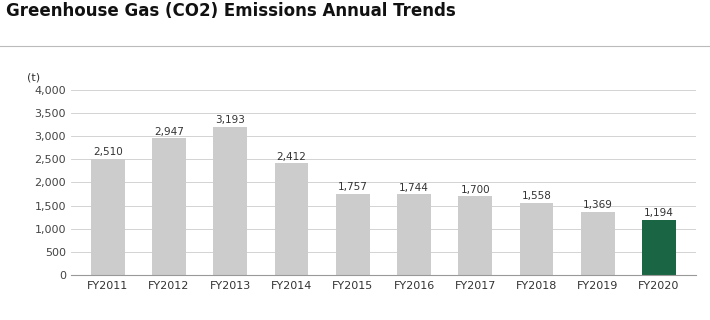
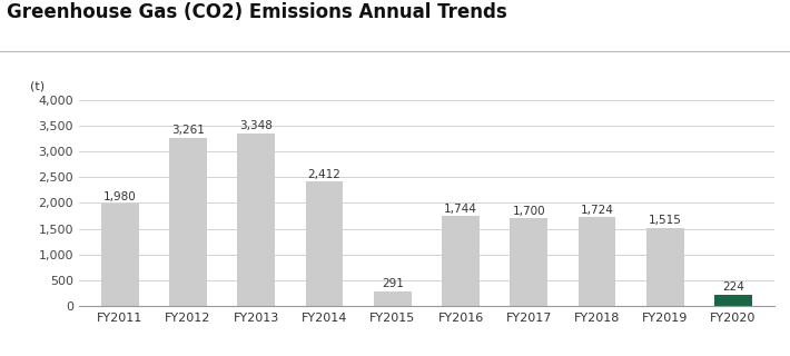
FY2011: 2,510 -> 1,980
FY2012: 2,947 -> 3,261
FY2013: 3,193 -> 3,348
FY2015: 1,757 -> 291
FY2018: 1,558 -> 1,724
FY2019: 1,369 -> 1,515
FY2020: 1,194 -> 224
